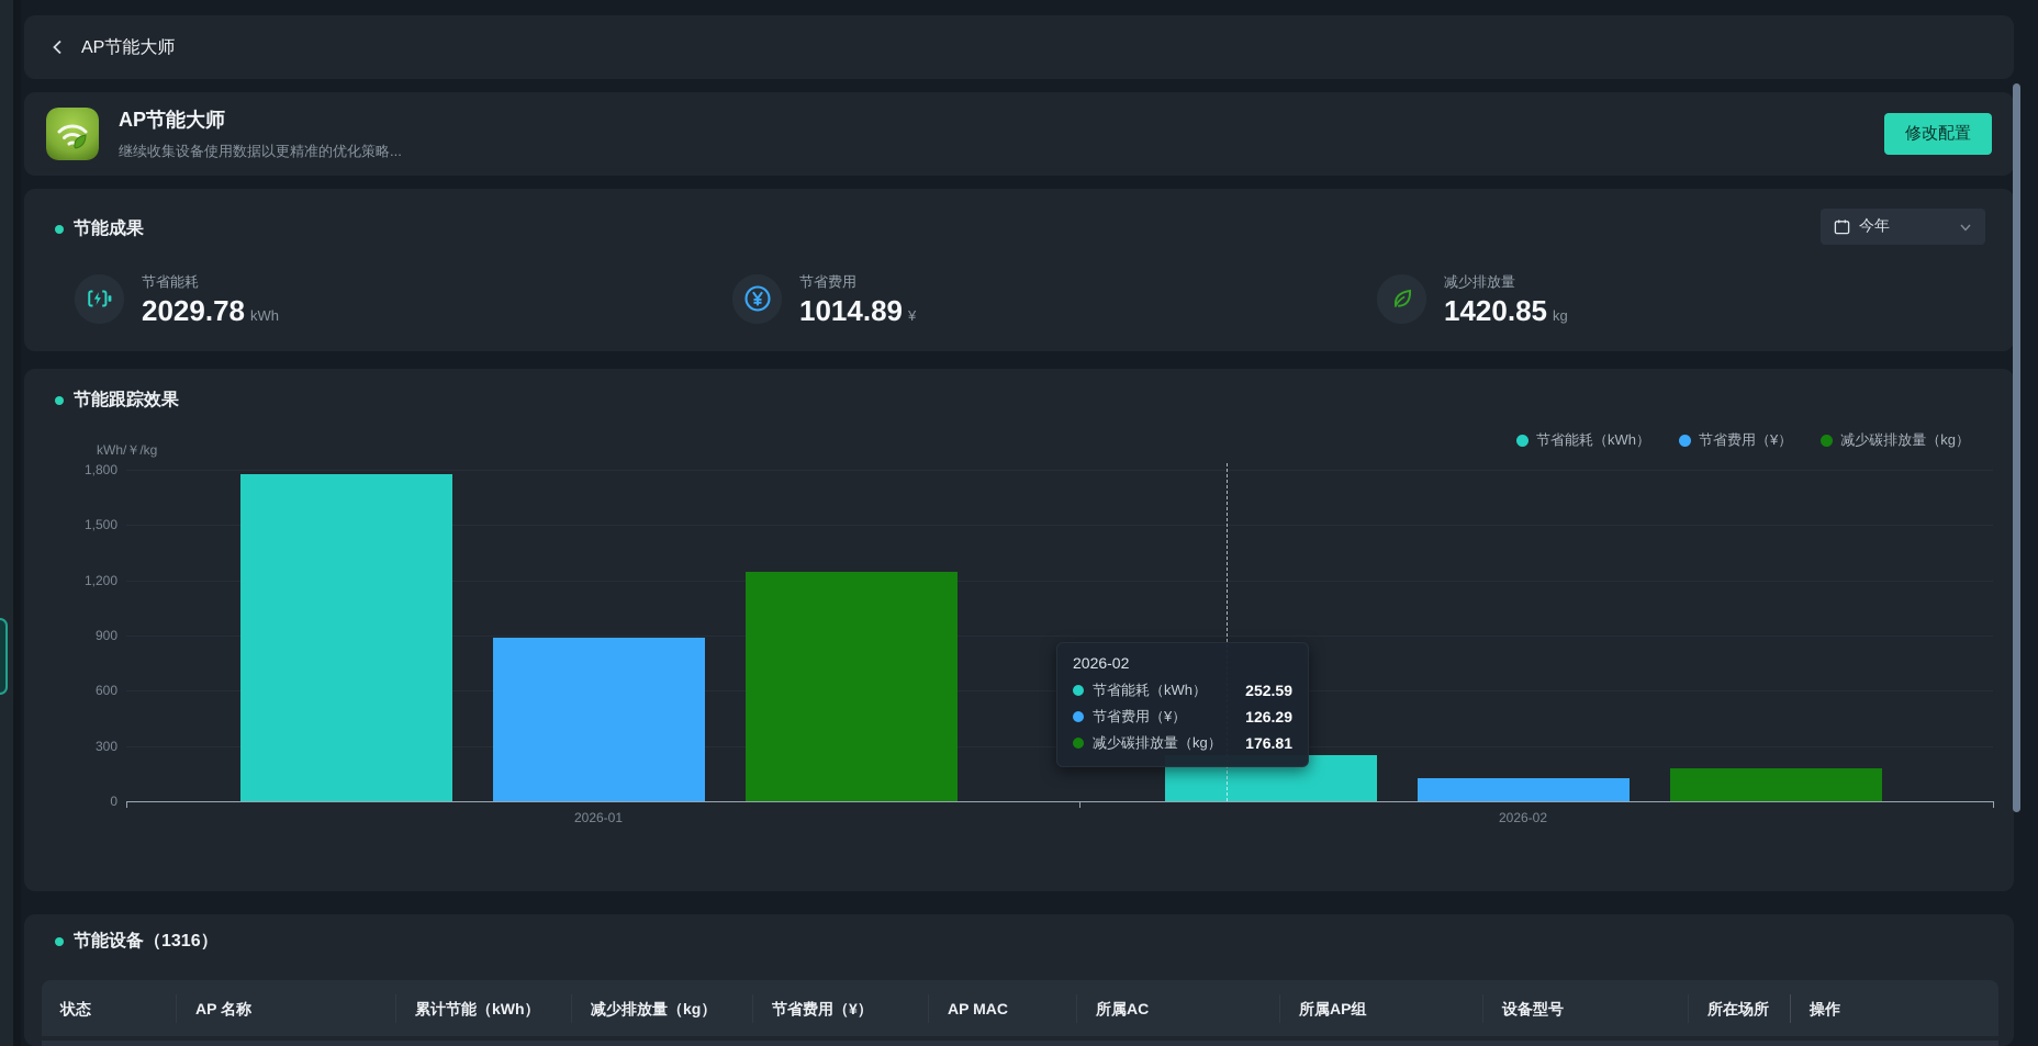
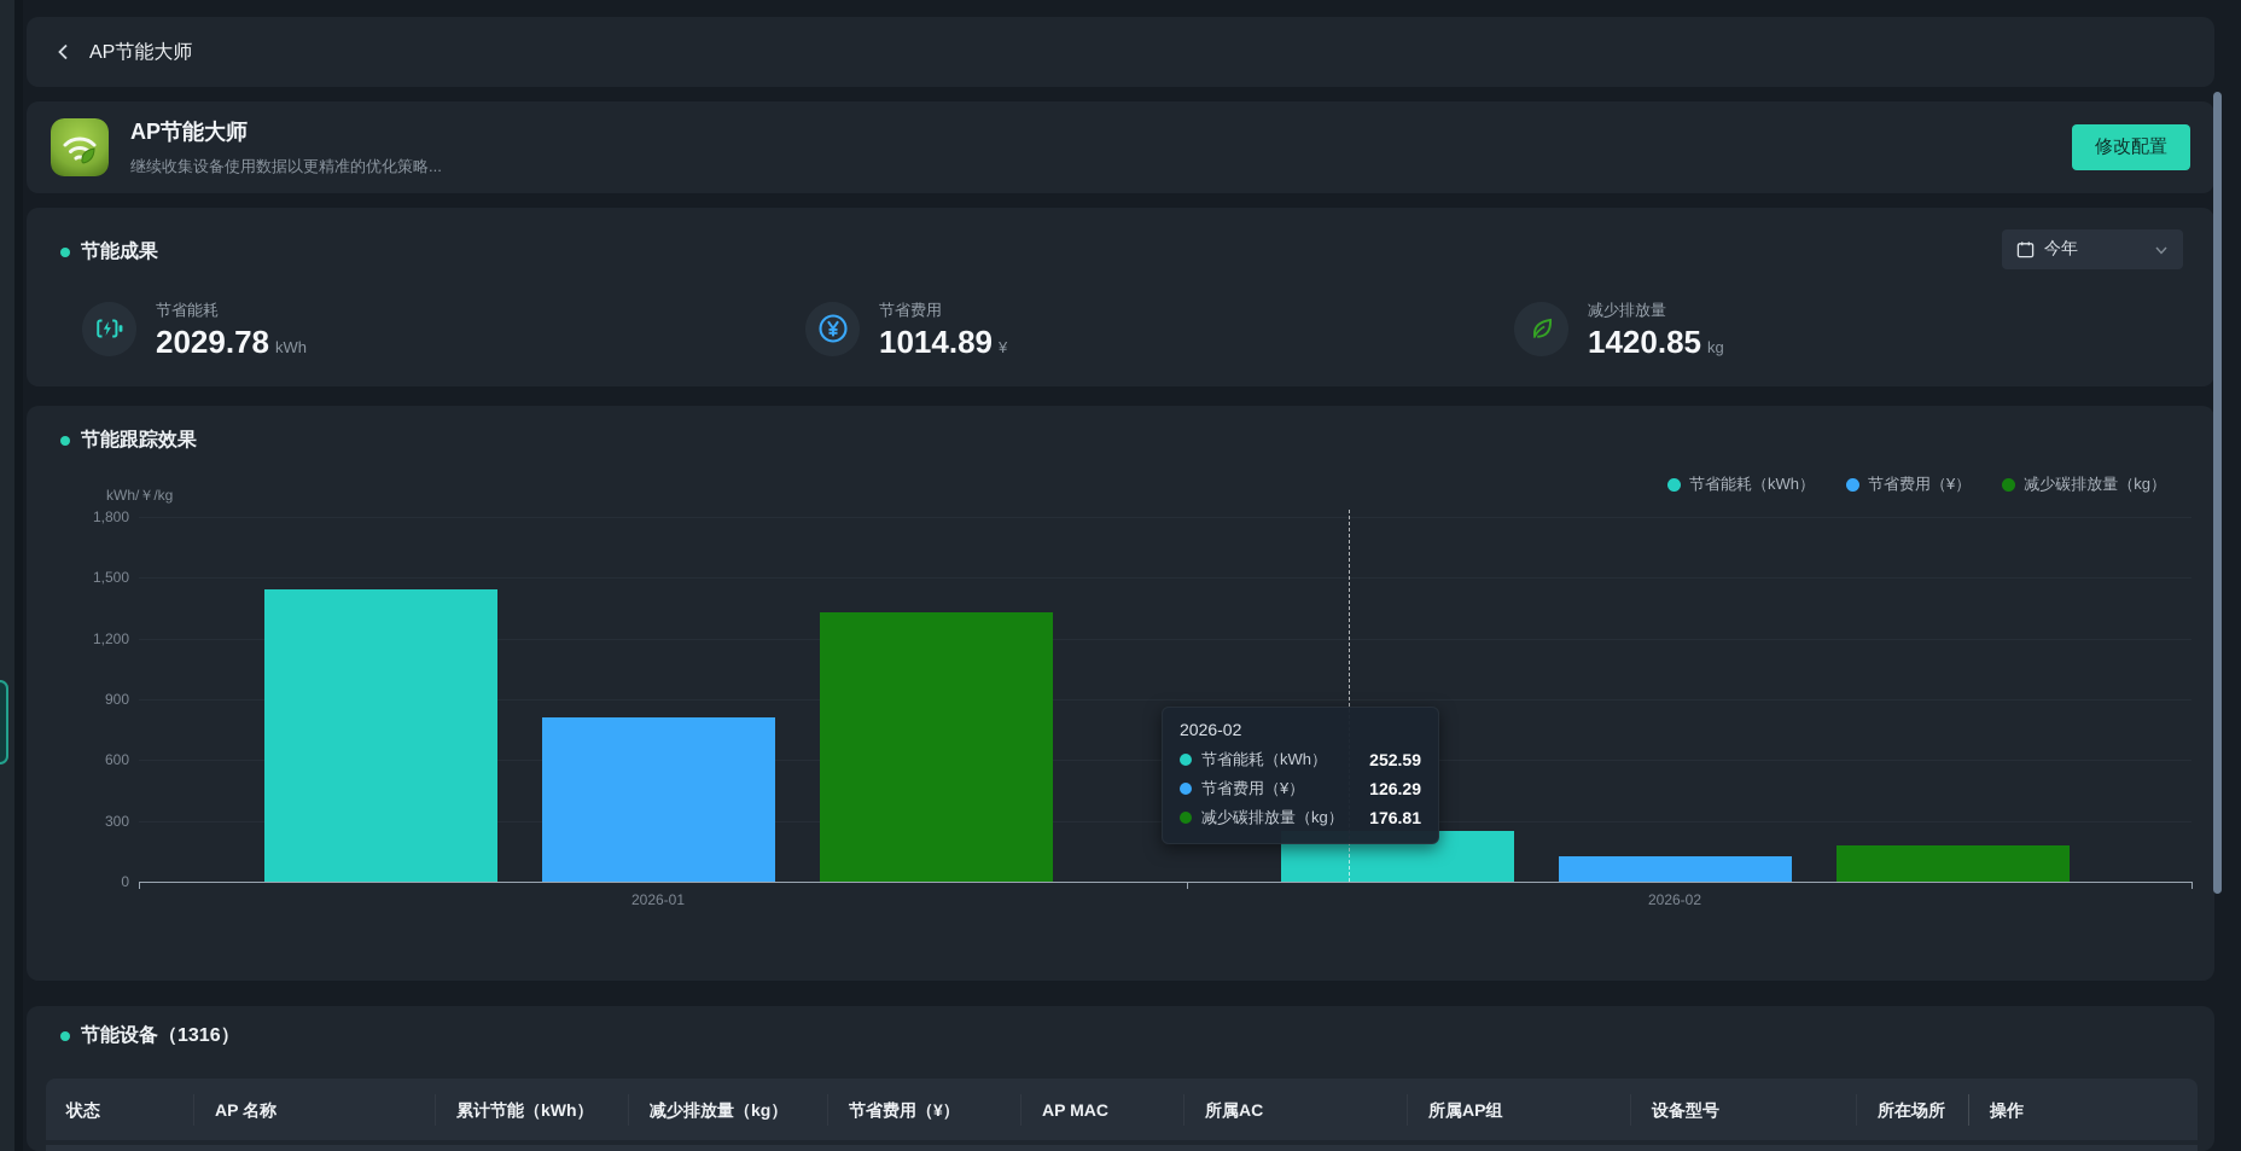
节省能耗（kWh）/2026-01: 1780 -> 1440
节省费用（¥）/2026-01: 890 -> 810
减少碳排放量（kg）/2026-01: 1240 -> 1330
